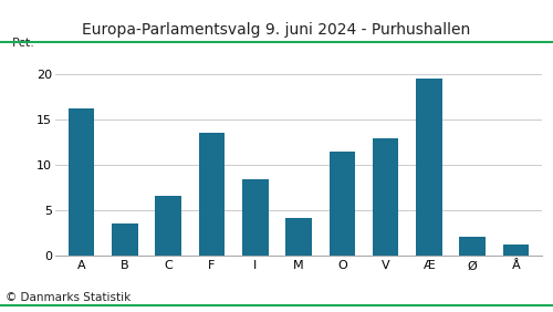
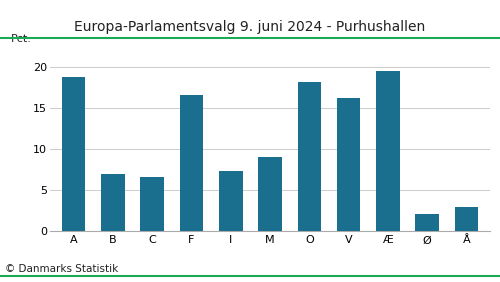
A: 16.2 -> 18.8
B: 3.6 -> 7.0
F: 13.6 -> 16.6
I: 8.4 -> 7.4
M: 4.2 -> 9.0
O: 11.5 -> 18.2
V: 13.0 -> 16.2
Å: 1.2 -> 3.0
